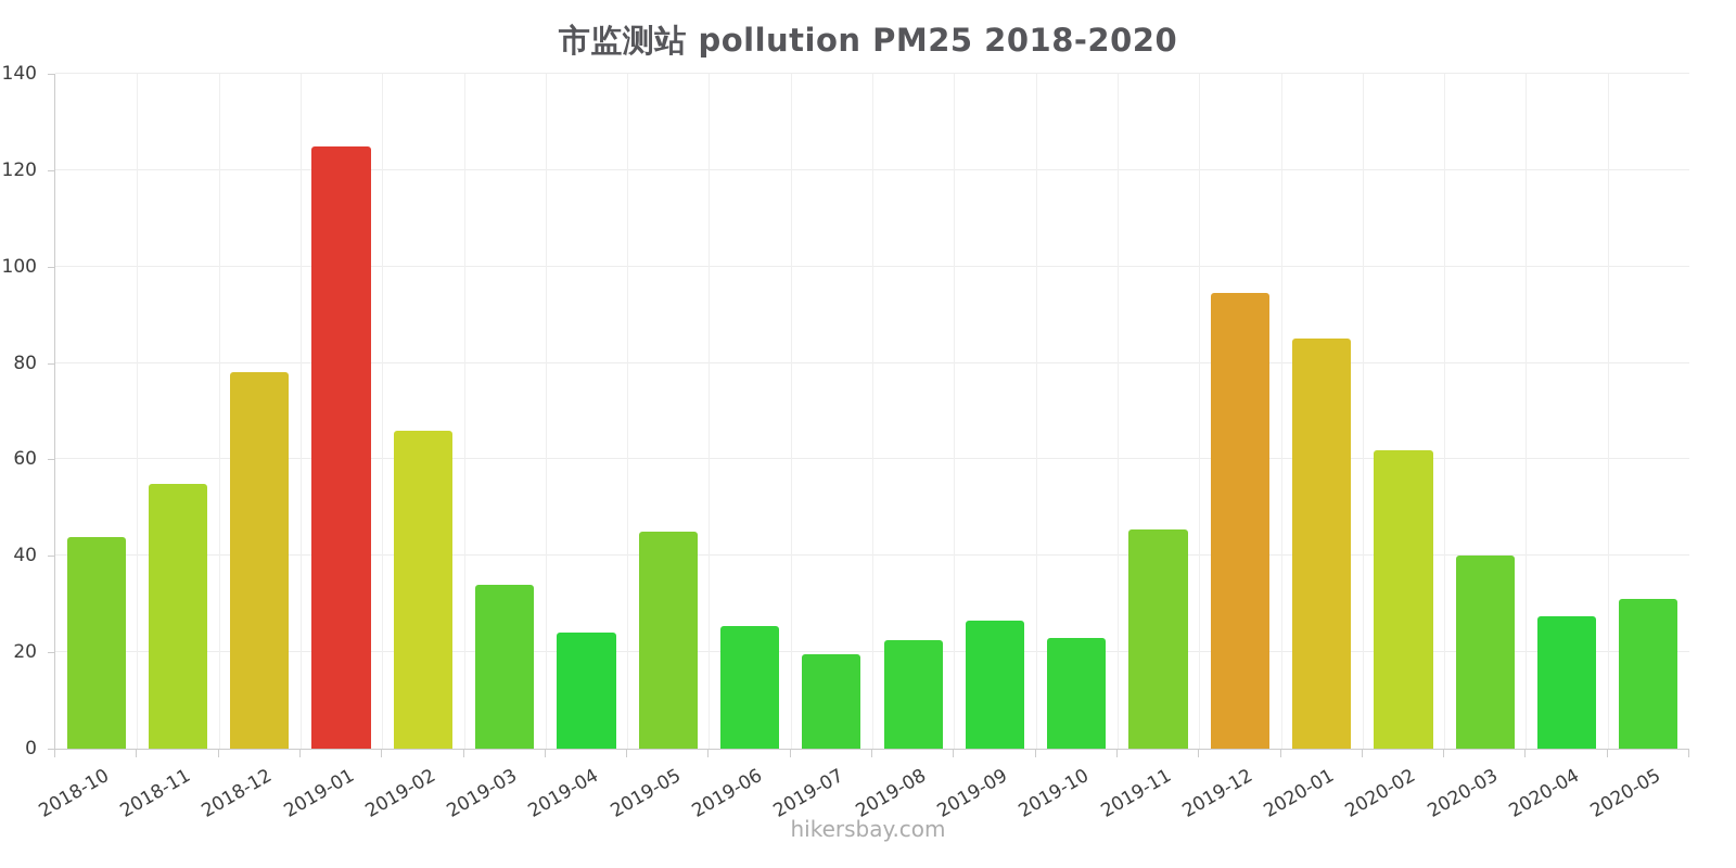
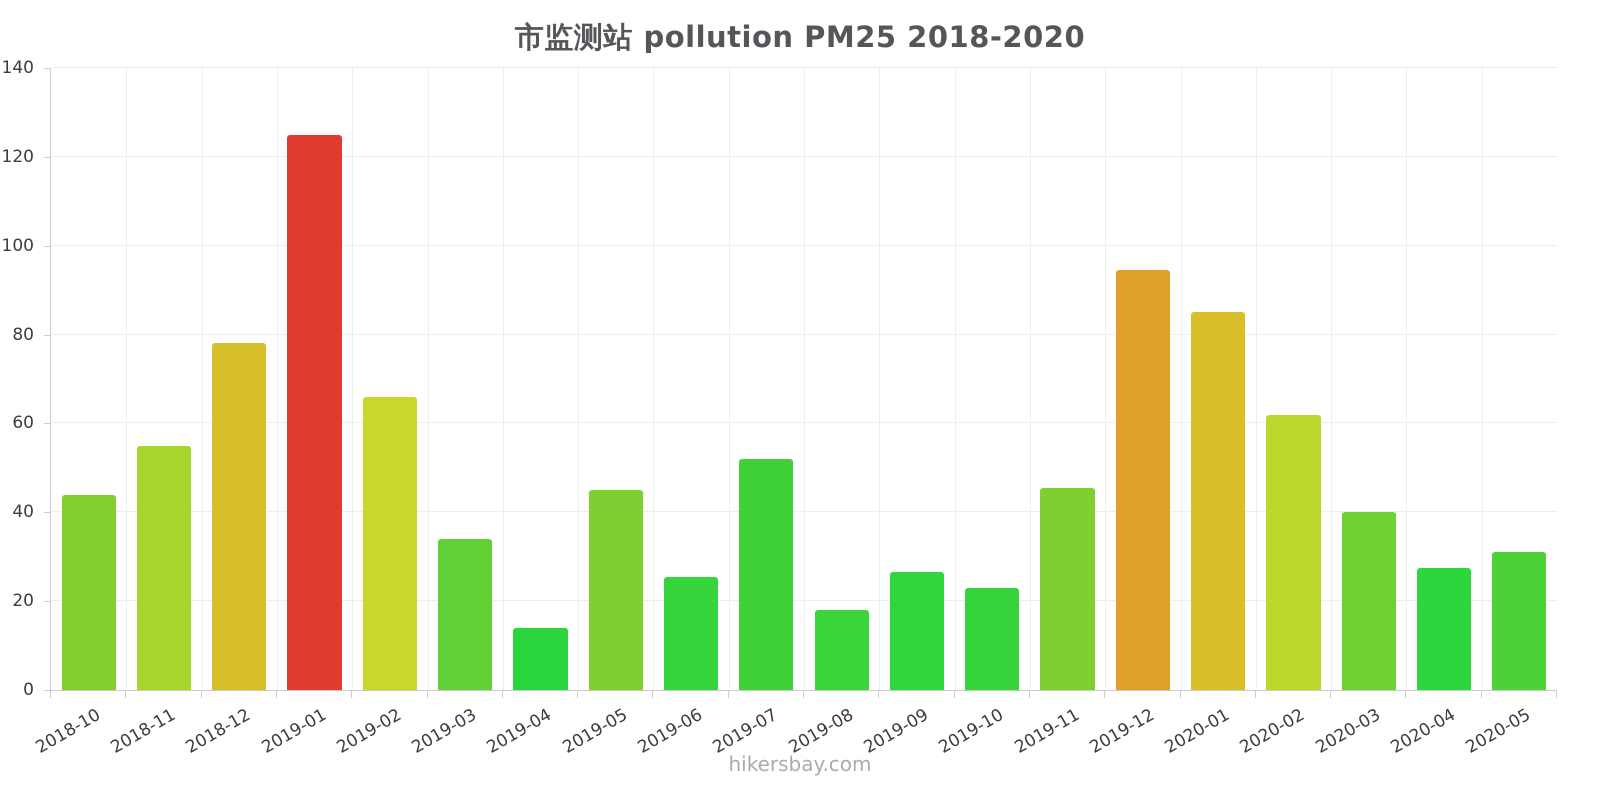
2019-04: 24 -> 14
2019-07: 20 -> 52
2019-08: 22 -> 18
